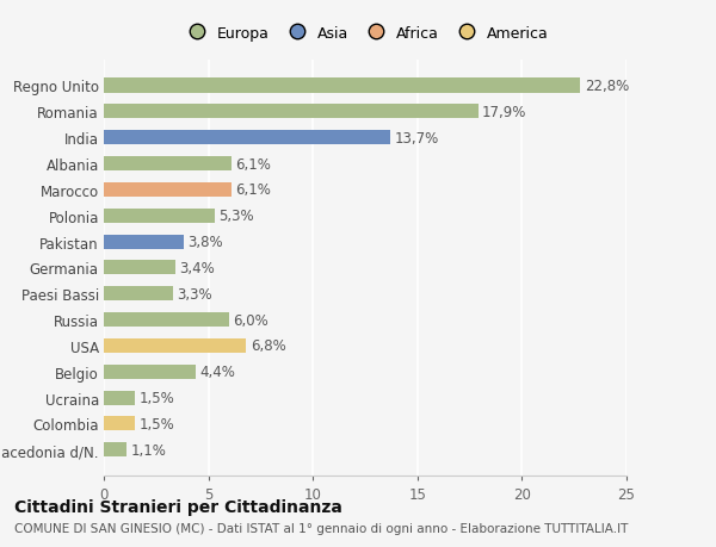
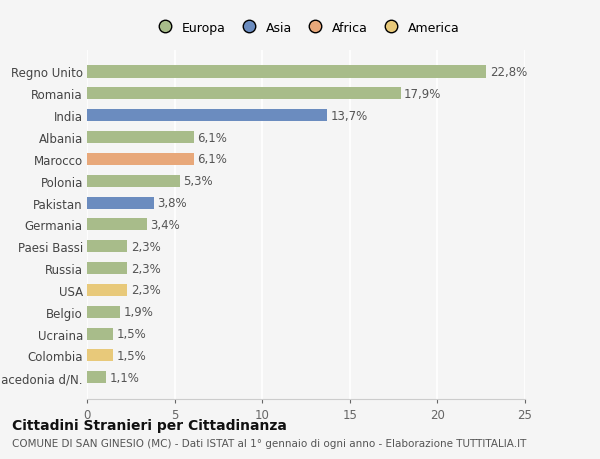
Paesi Bassi: 3,3% -> 2,3%
Russia: 6,0% -> 2,3%
USA: 6,8% -> 2,3%
Belgio: 4,4% -> 1,9%
